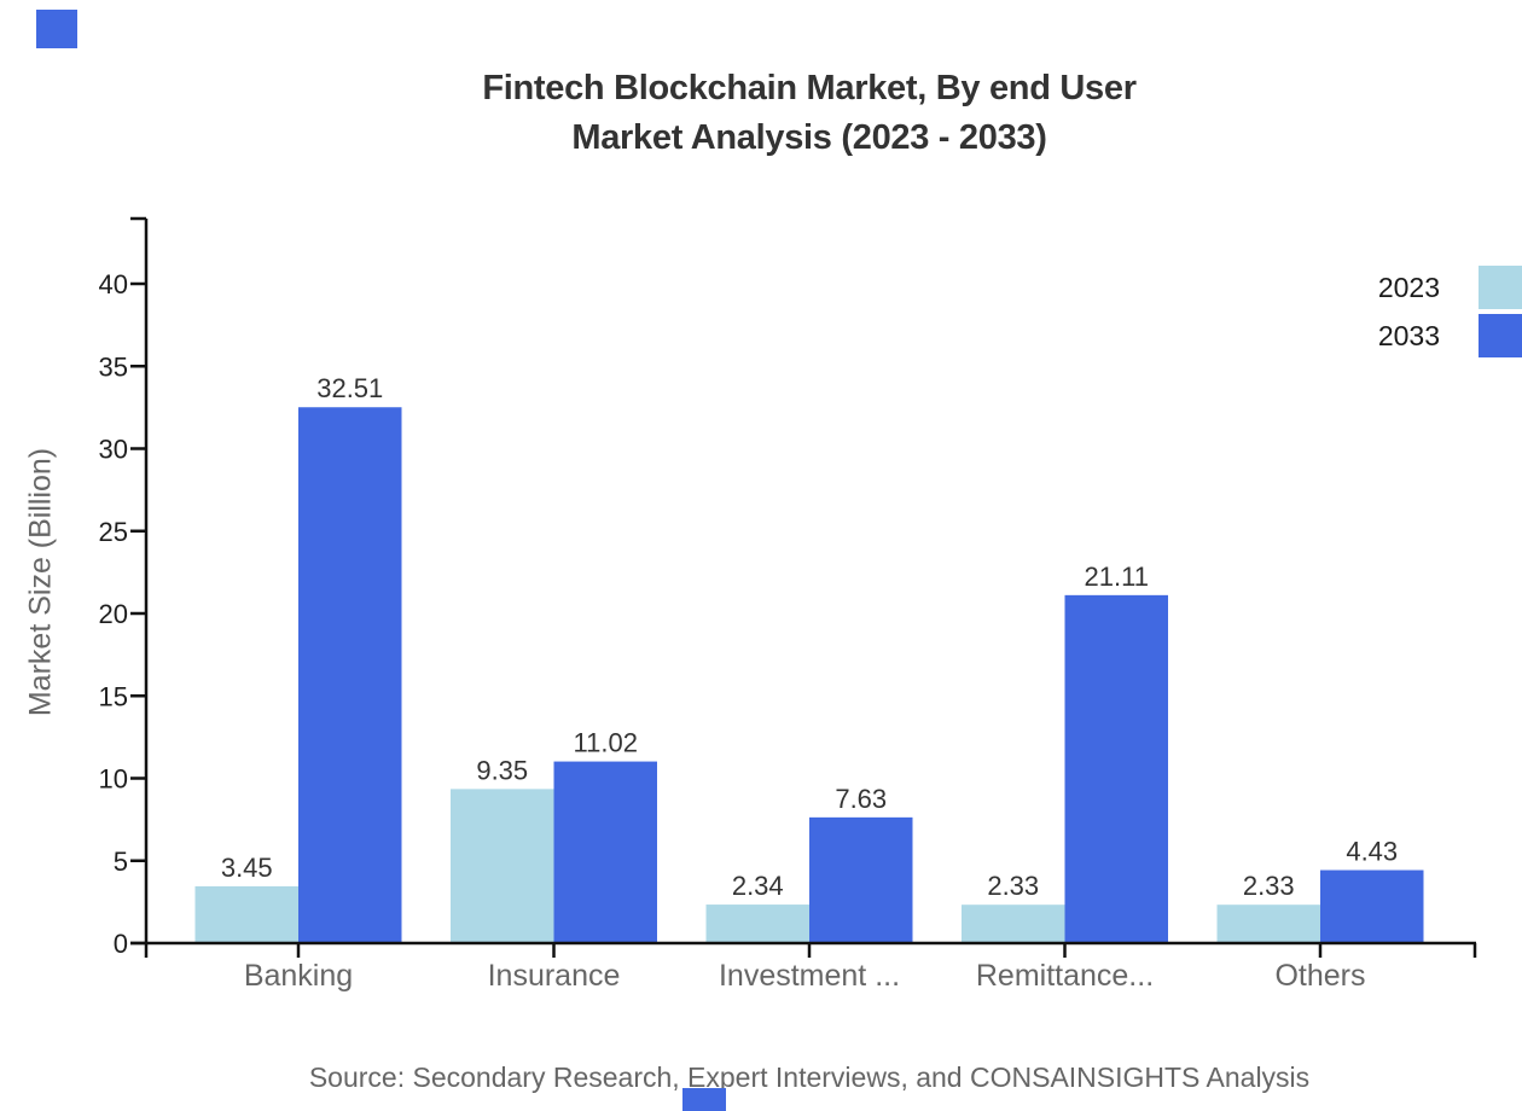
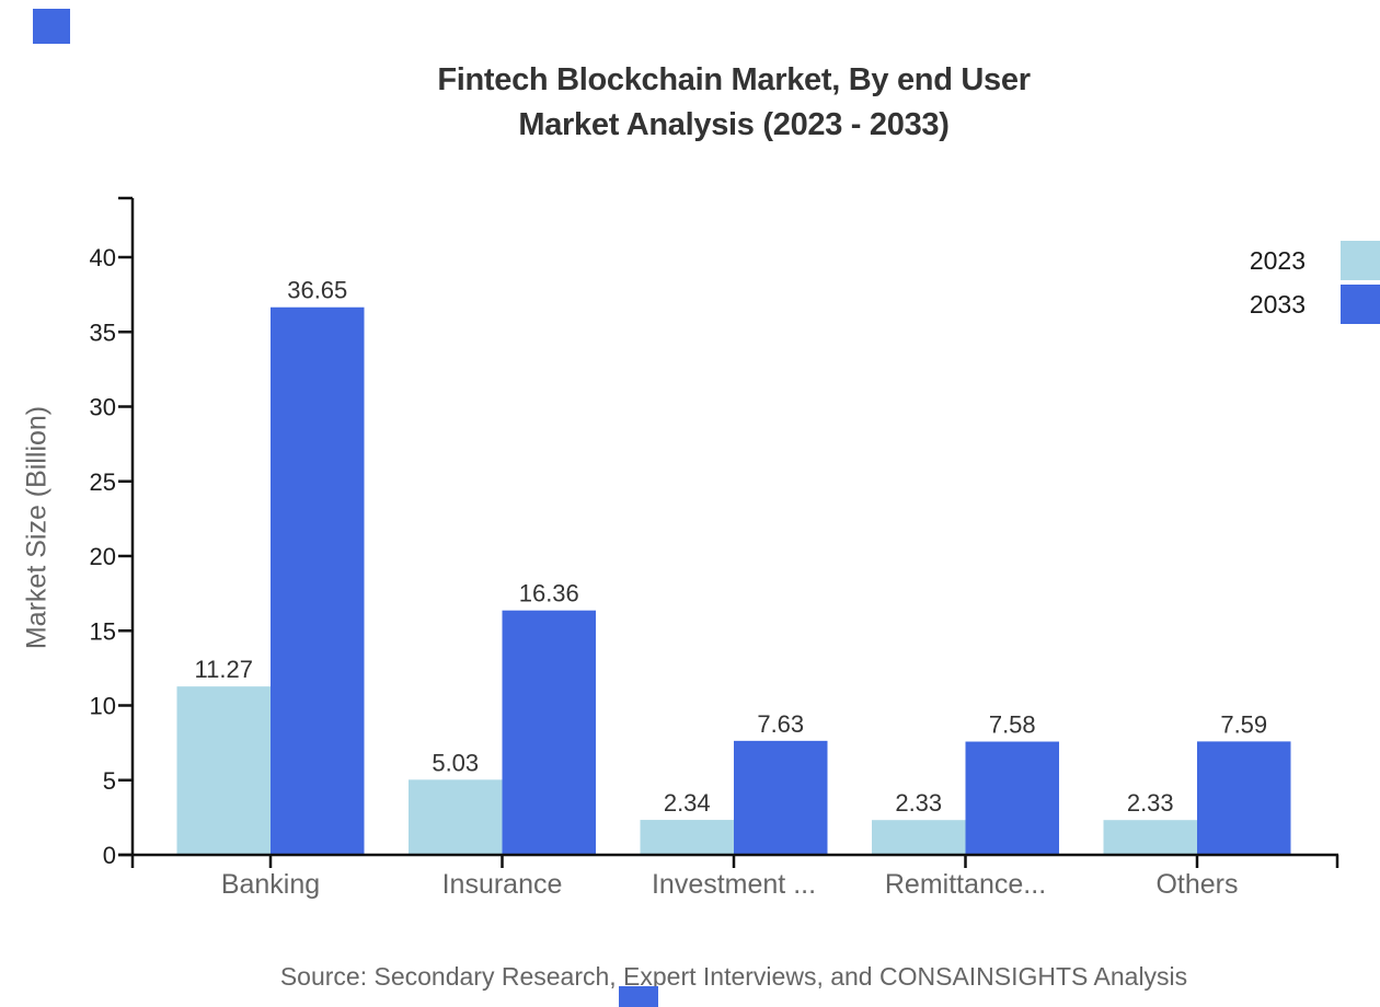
2023/Banking: 3.45 -> 11.27
2033/Banking: 32.51 -> 36.65
2023/Insurance: 9.35 -> 5.03
2033/Insurance: 11.02 -> 16.36
2033/Remittance...: 21.11 -> 7.58
2033/Others: 4.43 -> 7.59
